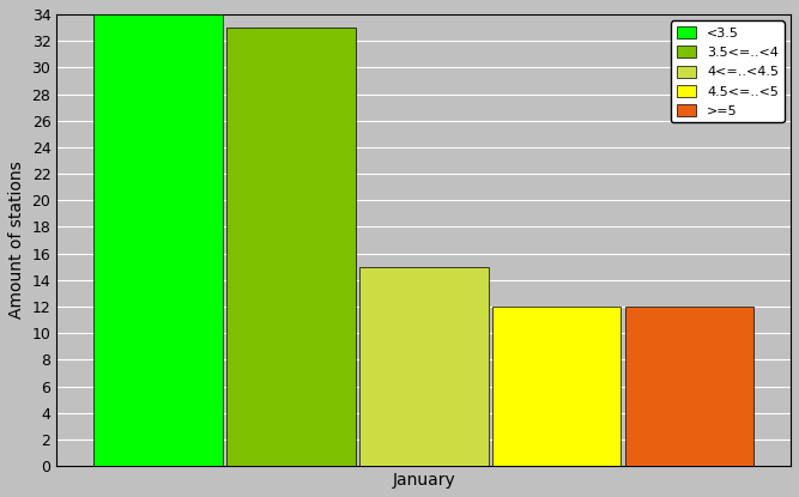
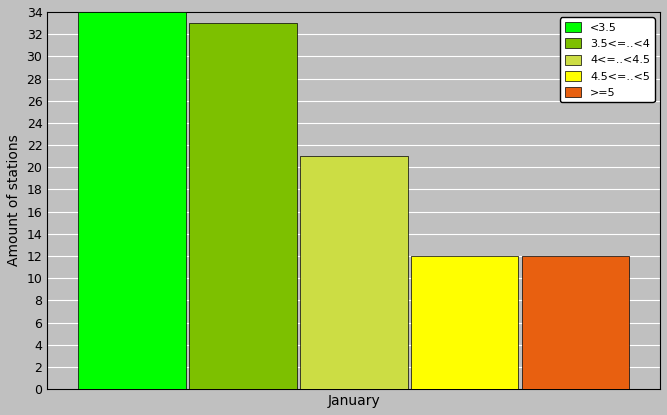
January: 15 -> 21
